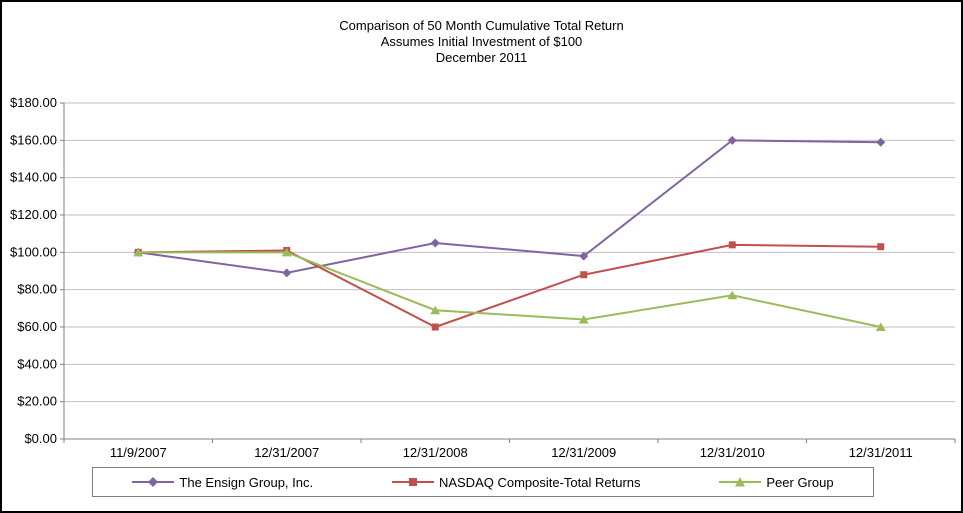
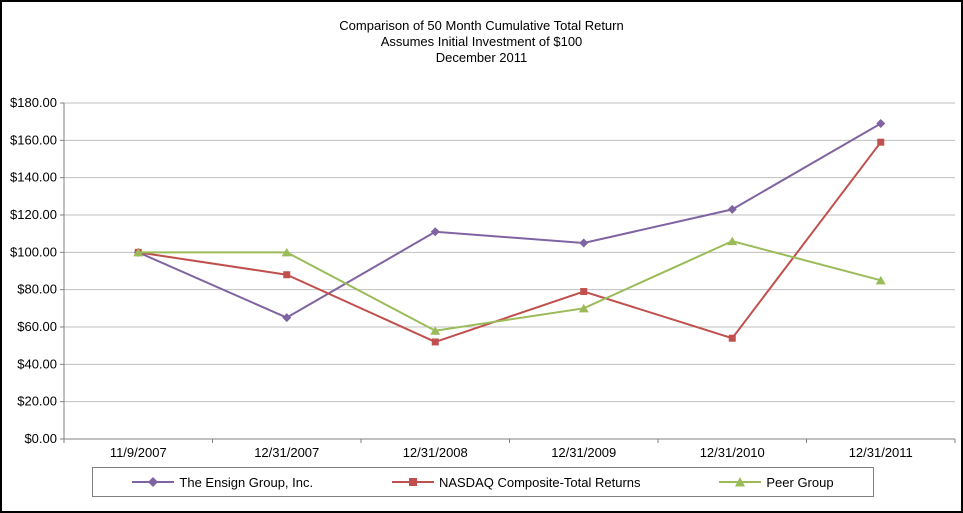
The Ensign Group, Inc./12/31/2007: $89 -> $65
NASDAQ Composite-Total Returns/12/31/2007: $101 -> $88
The Ensign Group, Inc./12/31/2008: $105 -> $111
NASDAQ Composite-Total Returns/12/31/2008: $60 -> $52
Peer Group/12/31/2008: $69 -> $58
The Ensign Group, Inc./12/31/2009: $98 -> $105
NASDAQ Composite-Total Returns/12/31/2009: $88 -> $79
Peer Group/12/31/2009: $64 -> $70
The Ensign Group, Inc./12/31/2010: $160 -> $123
NASDAQ Composite-Total Returns/12/31/2010: $104 -> $54
Peer Group/12/31/2010: $77 -> $106
The Ensign Group, Inc./12/31/2011: $159 -> $169
NASDAQ Composite-Total Returns/12/31/2011: $103 -> $159
Peer Group/12/31/2011: $60 -> $85
